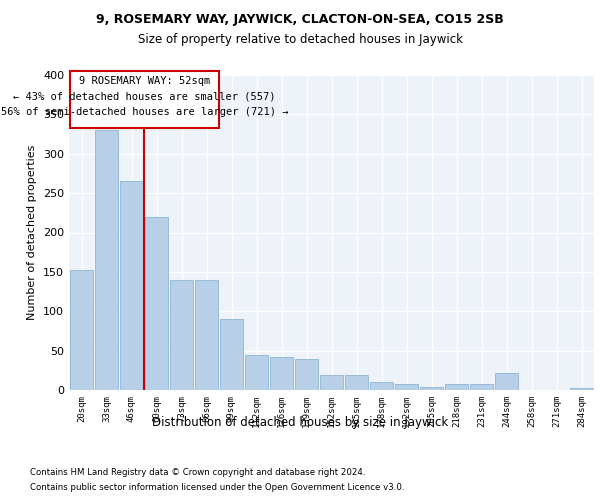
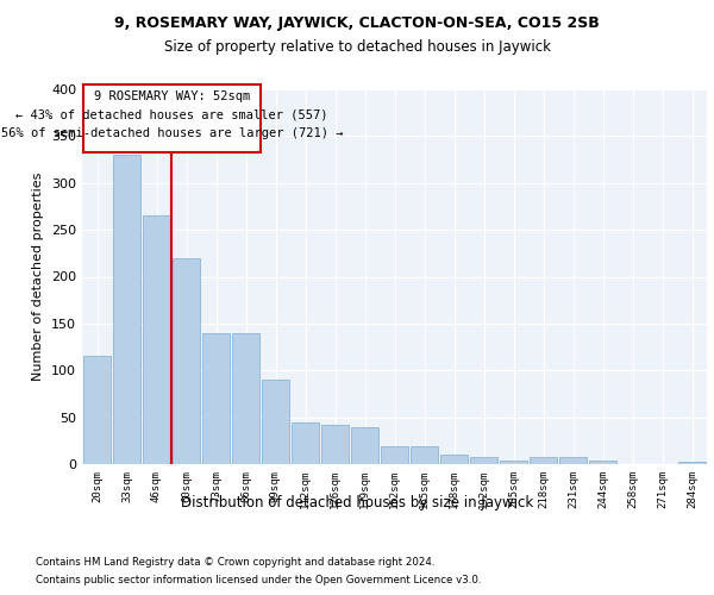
20sqm: 152 -> 115
244sqm: 22 -> 4
